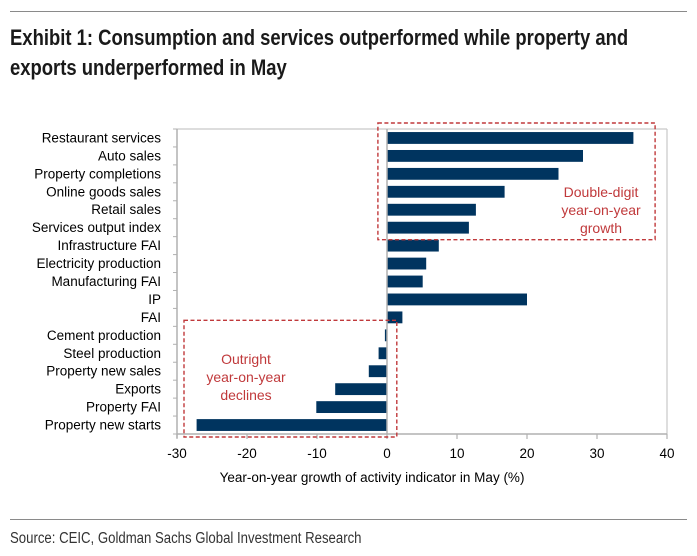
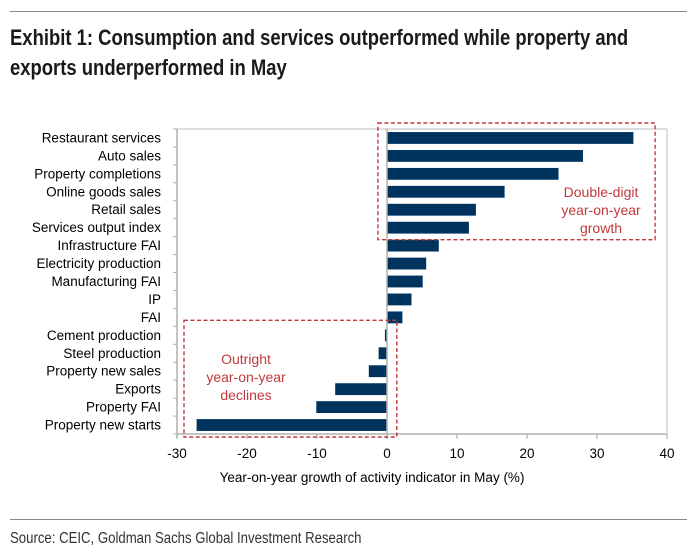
IP: 20 -> 4
